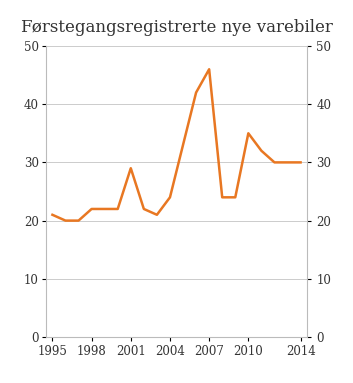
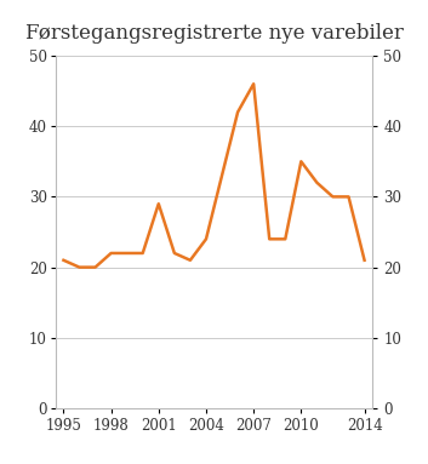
2014: 30 -> 21
